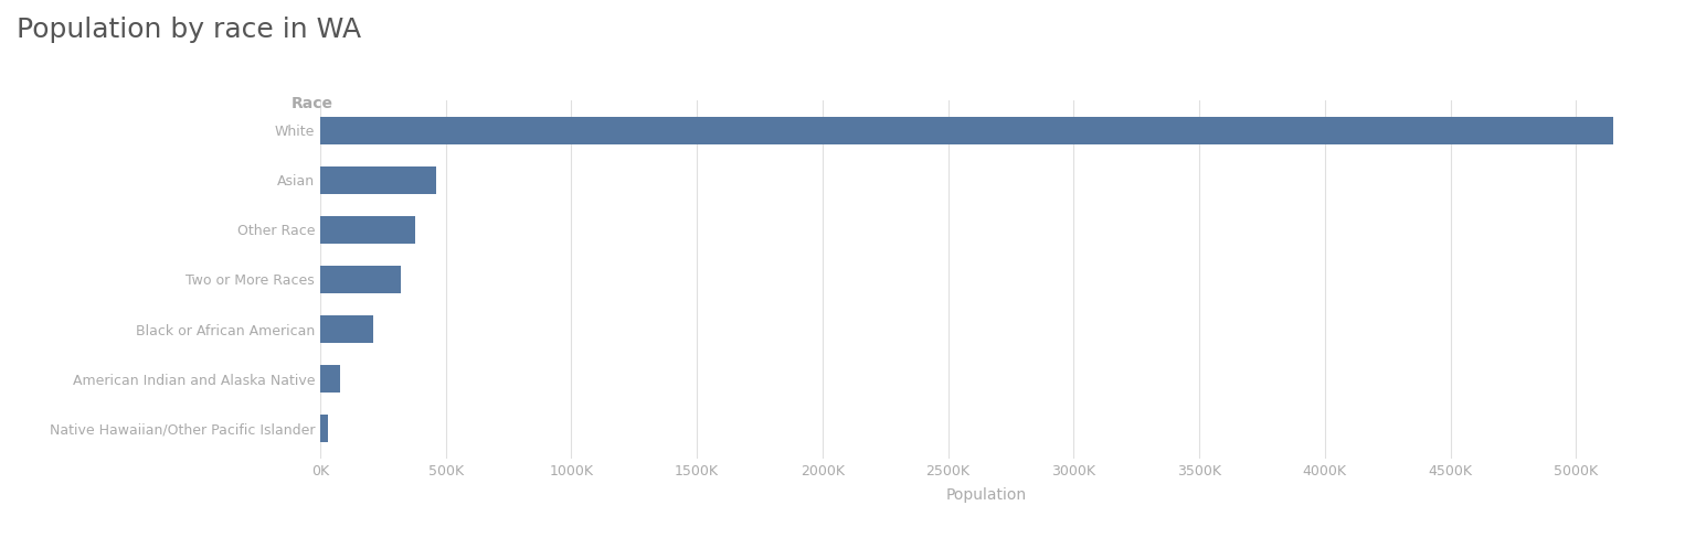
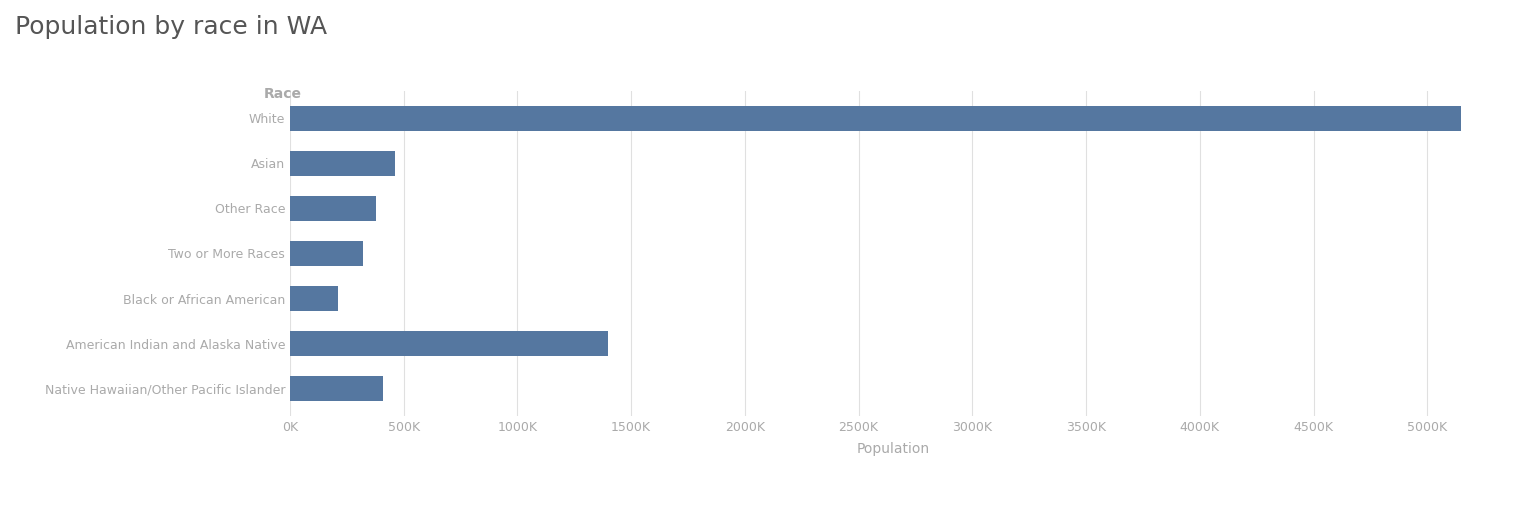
American Indian and Alaska Native: 80K -> 1400K
Native Hawaiian/Other Pacific Islander: 30K -> 410K
